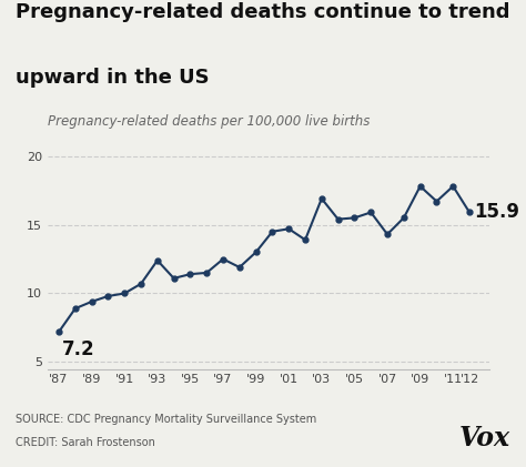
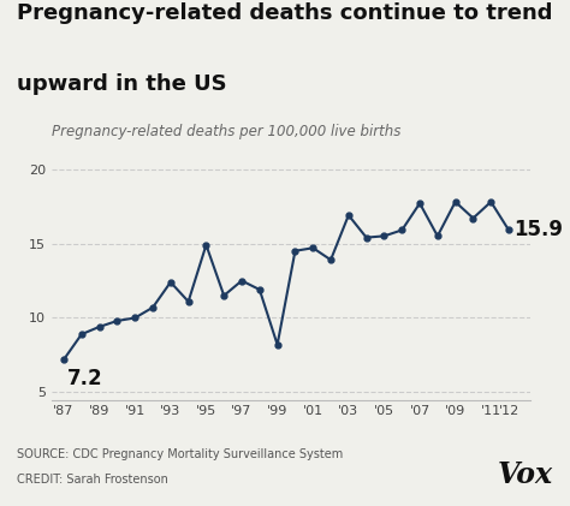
'95: 11.4 -> 14.9
'99: 13.0 -> 8.2
'07: 14.3 -> 17.7
